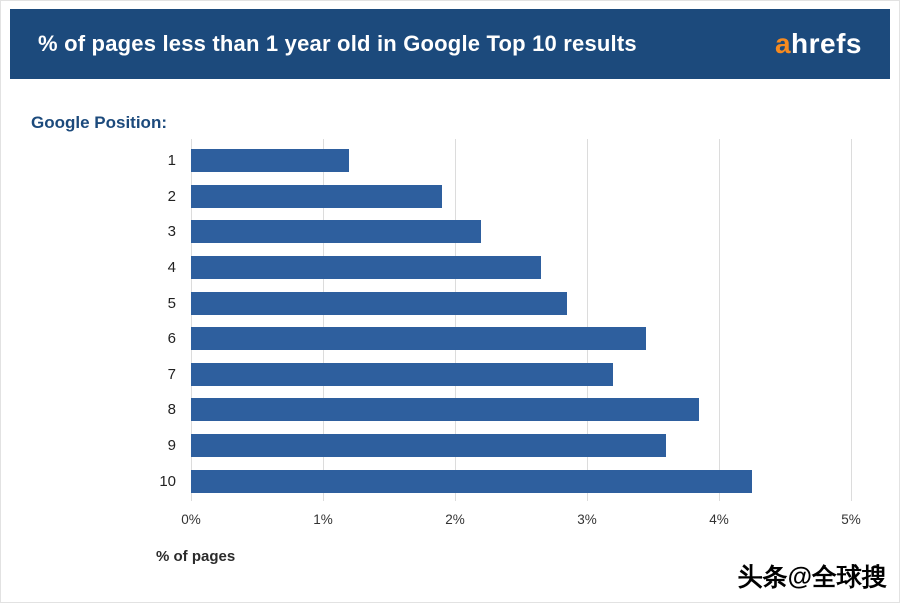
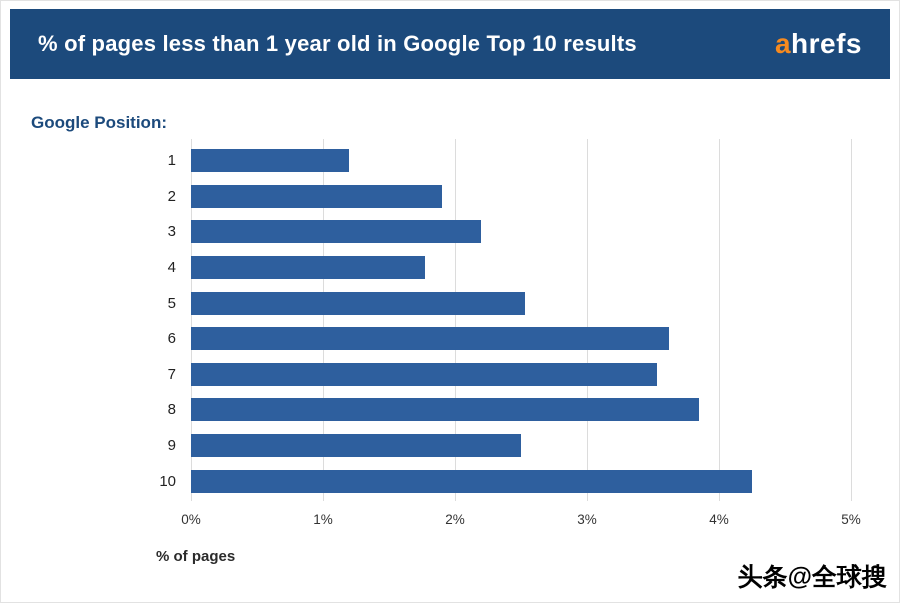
4: 2.65% -> 1.77%
5: 2.85% -> 2.53%
6: 3.45% -> 3.62%
7: 3.20% -> 3.53%
9: 3.60% -> 2.50%
